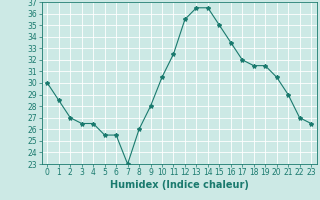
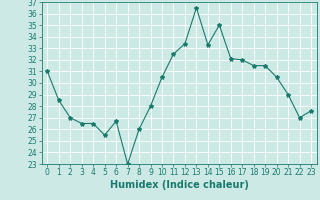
0: 30.0 -> 31.0
6: 25.5 -> 26.7
12: 35.5 -> 33.4
14: 36.5 -> 33.3
16: 33.5 -> 32.1
23: 26.5 -> 27.6
